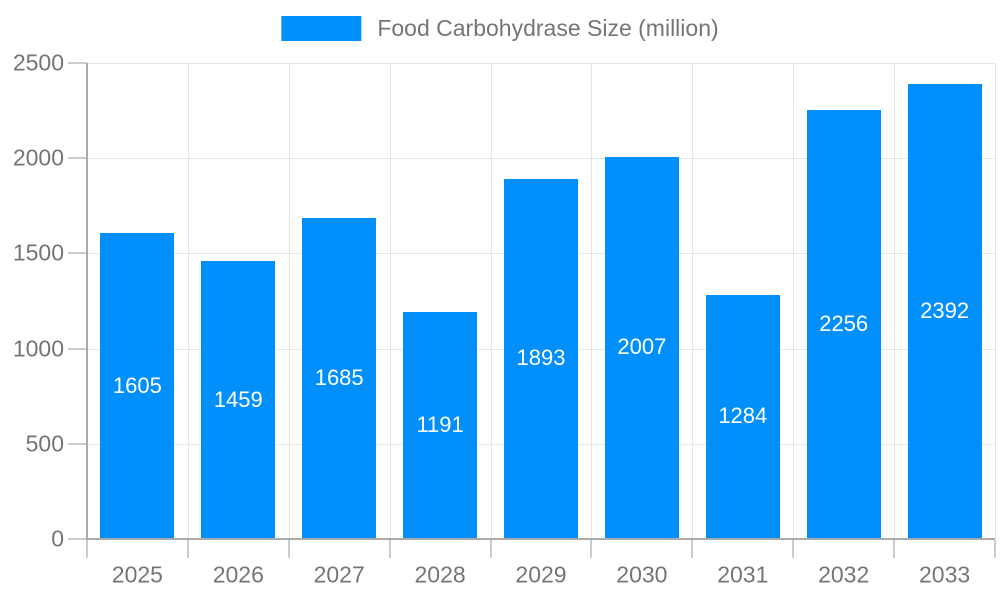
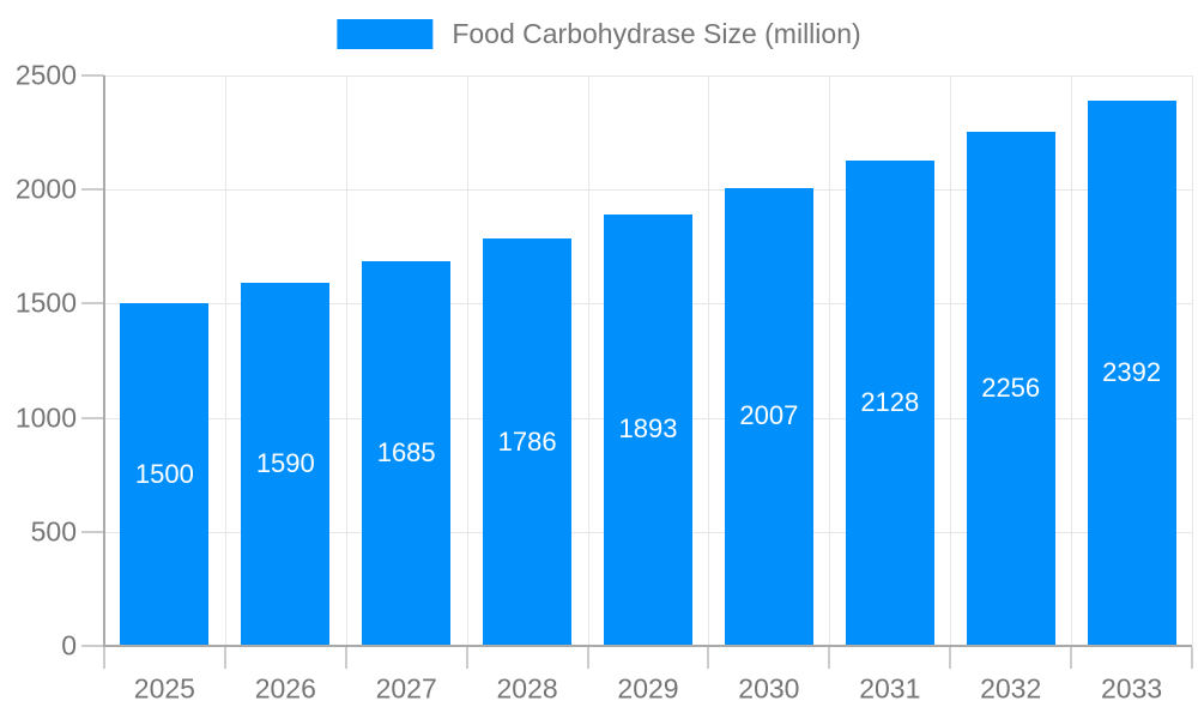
2025: 1605 -> 1500
2026: 1459 -> 1590
2028: 1191 -> 1786
2031: 1284 -> 2128
